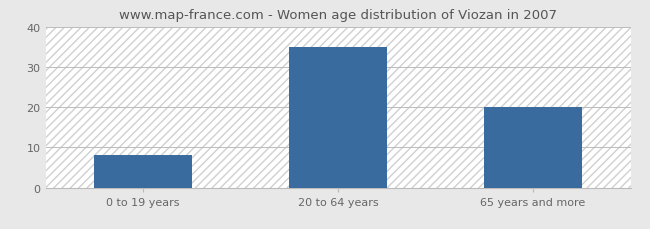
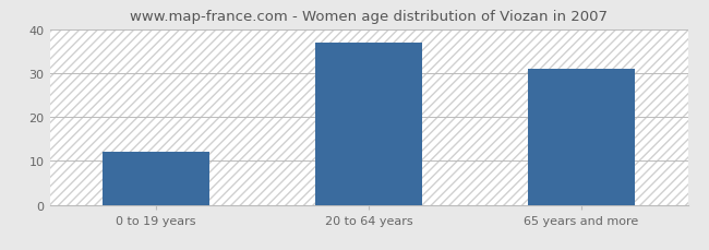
0 to 19 years: 8 -> 12
20 to 64 years: 35 -> 37
65 years and more: 20 -> 31
